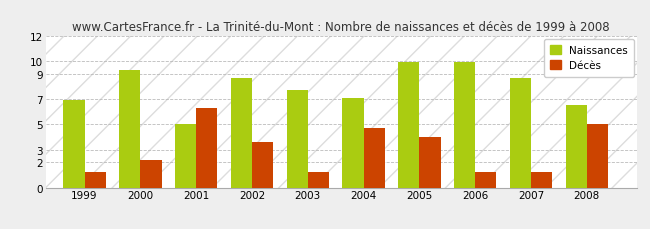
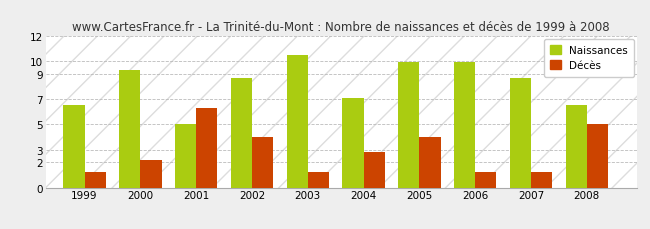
Naissances/1999: 6.9 -> 6.5
Décès/2002: 3.6 -> 4.0
Naissances/2003: 7.7 -> 10.5
Décès/2004: 4.7 -> 2.8
